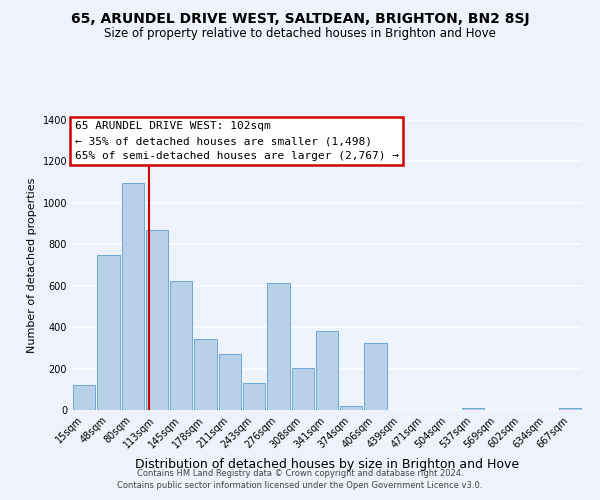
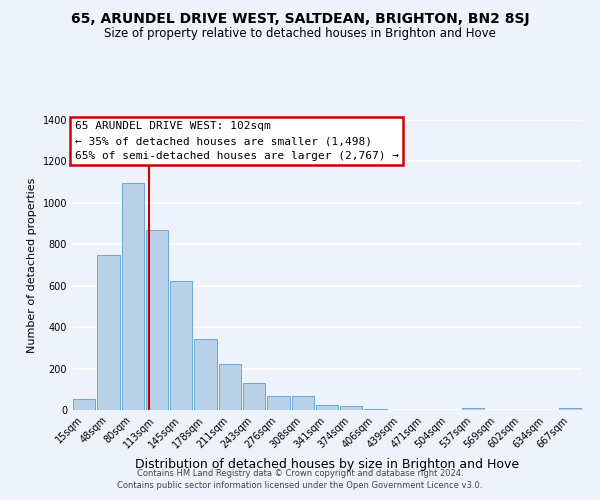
15sqm: 120 -> 52
211sqm: 270 -> 224
276sqm: 615 -> 68
308sqm: 205 -> 70
341sqm: 380 -> 25
406sqm: 325 -> 5
